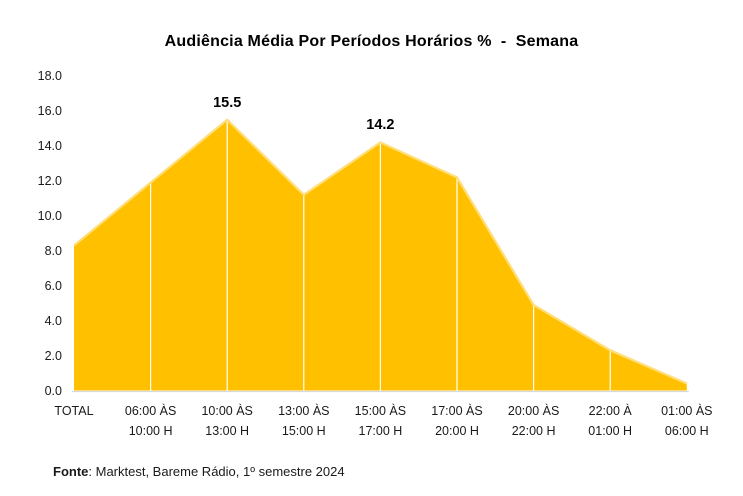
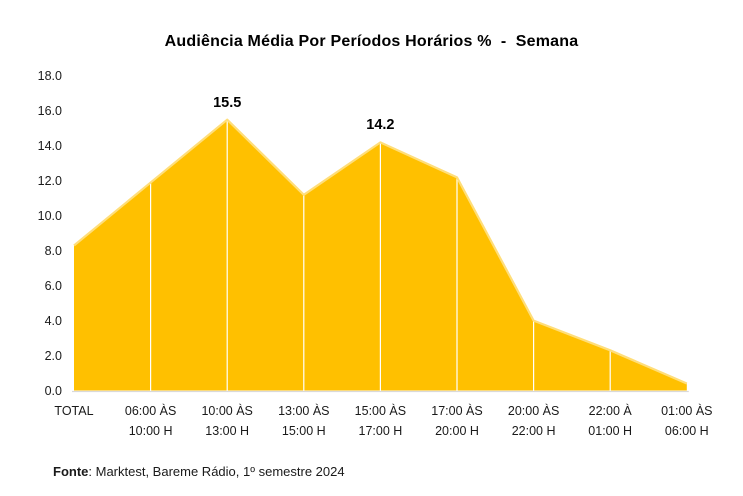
20:00 ÀS 22:00 H: 4.9 -> 4.0
